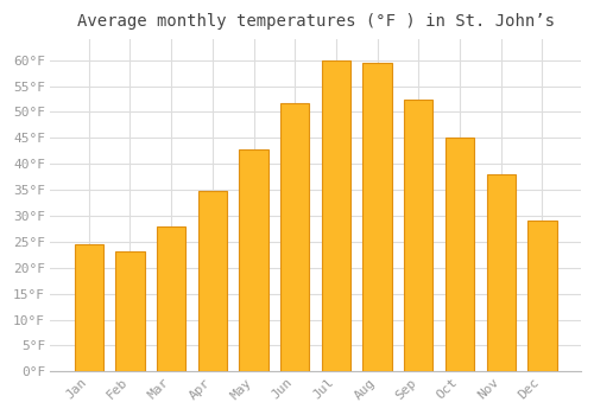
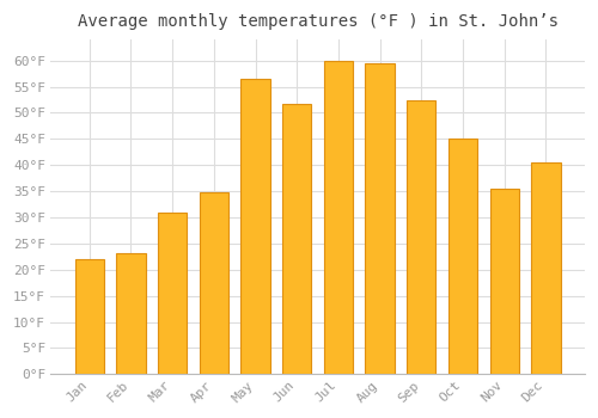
Jan: 24.5°F -> 22.0°F
Mar: 28.0°F -> 31.0°F
May: 42.8°F -> 56.5°F
Nov: 38.0°F -> 35.5°F
Dec: 29.2°F -> 40.5°F
